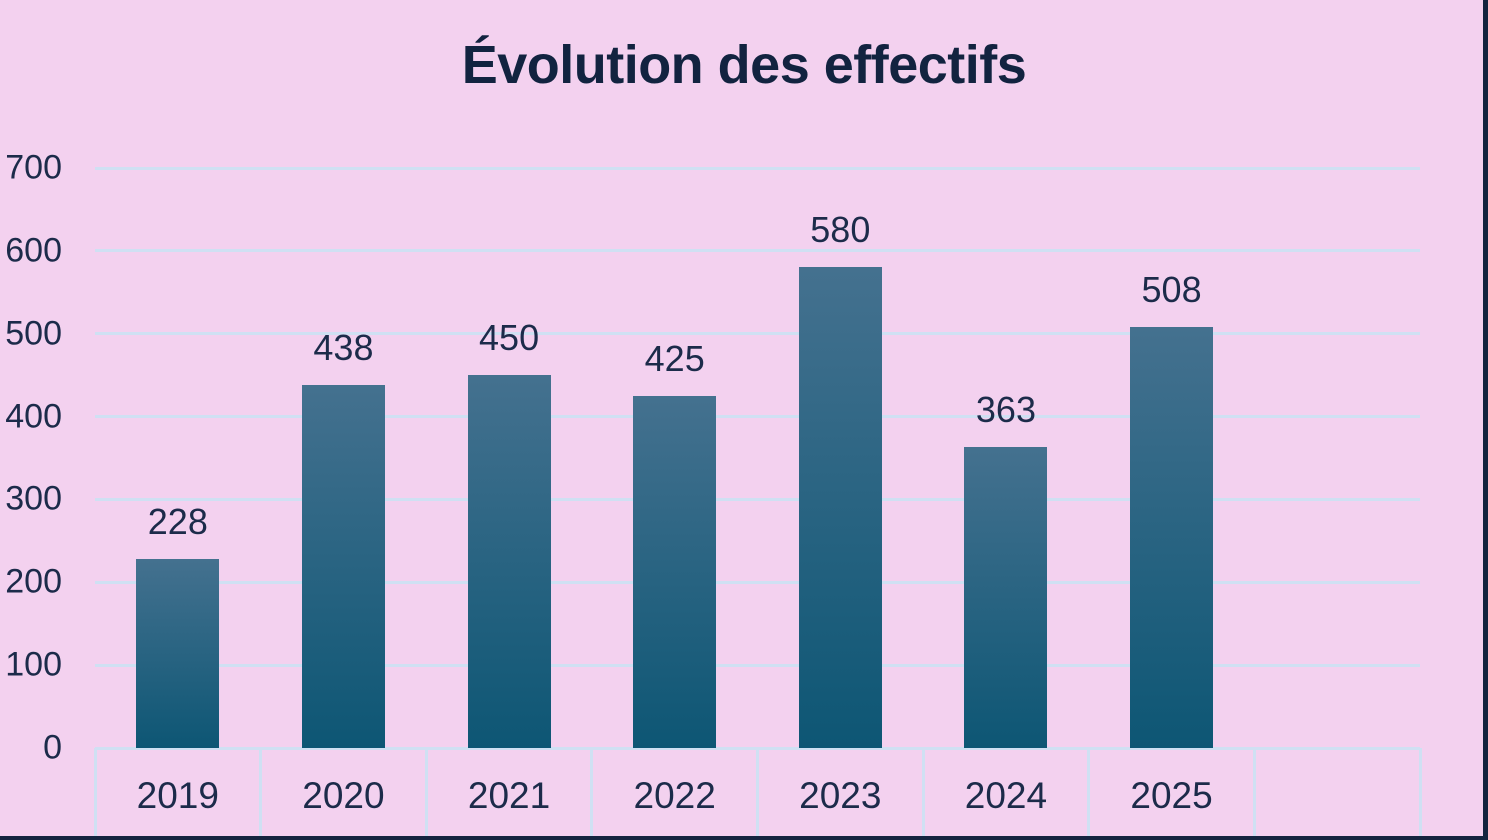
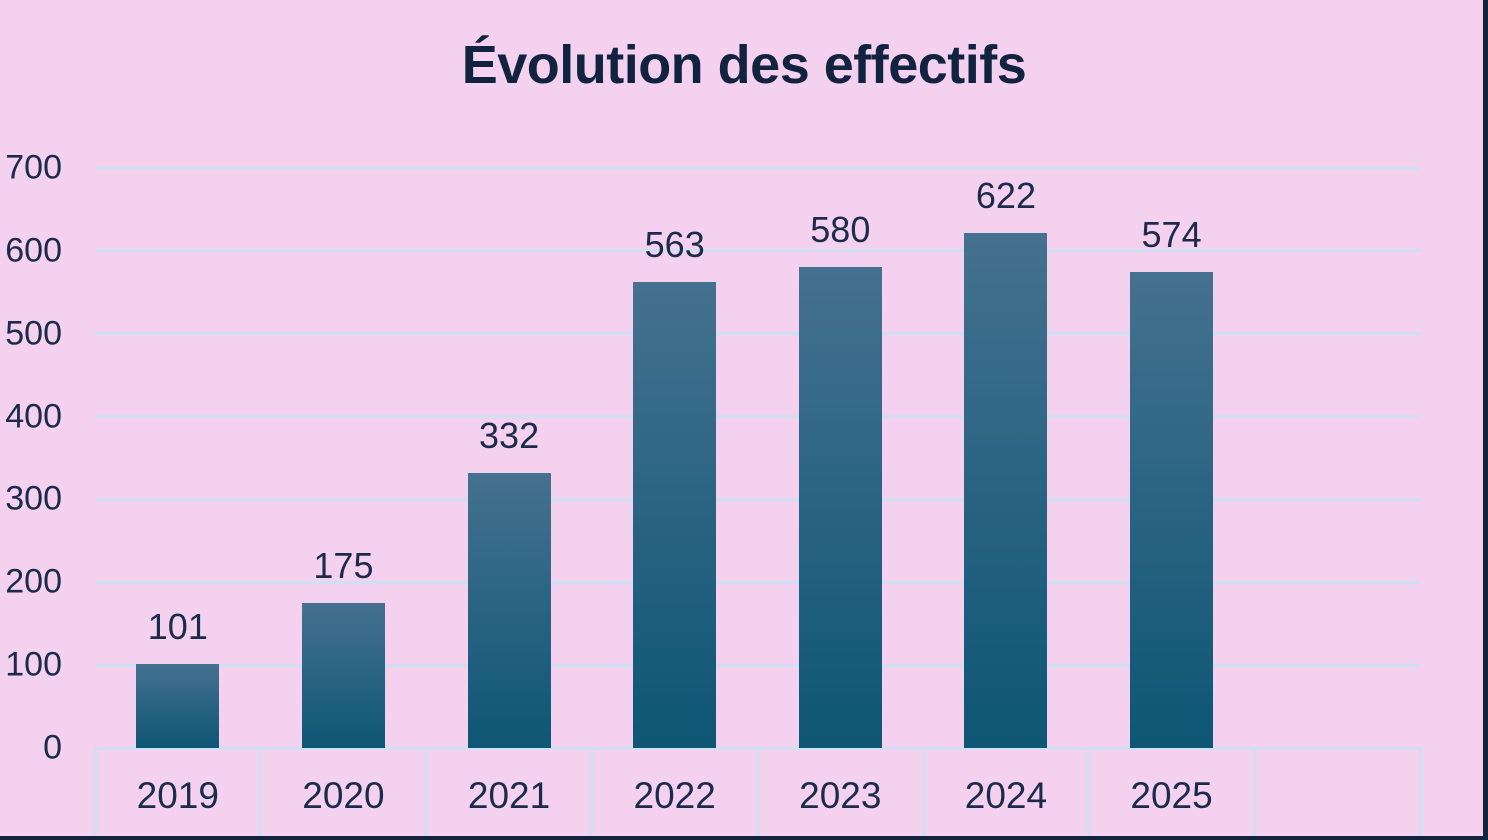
2019: 228 -> 101
2020: 438 -> 175
2021: 450 -> 332
2022: 425 -> 563
2024: 363 -> 622
2025: 508 -> 574
